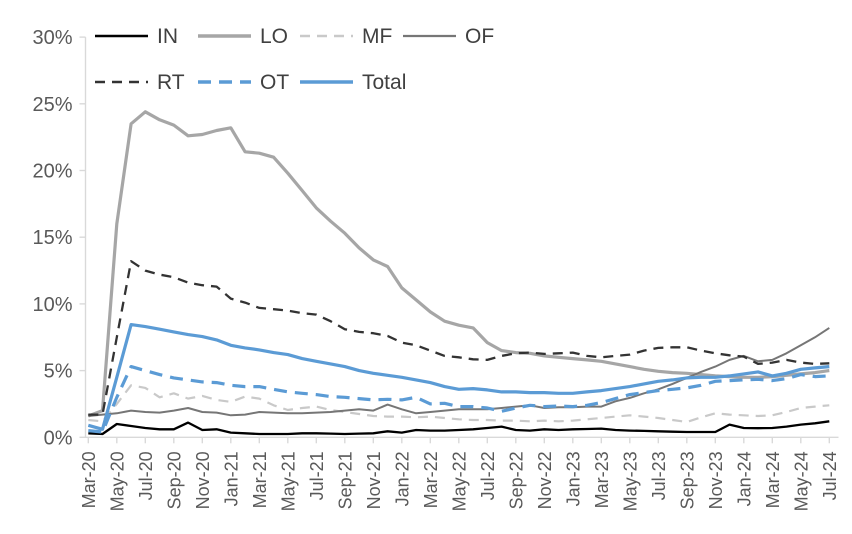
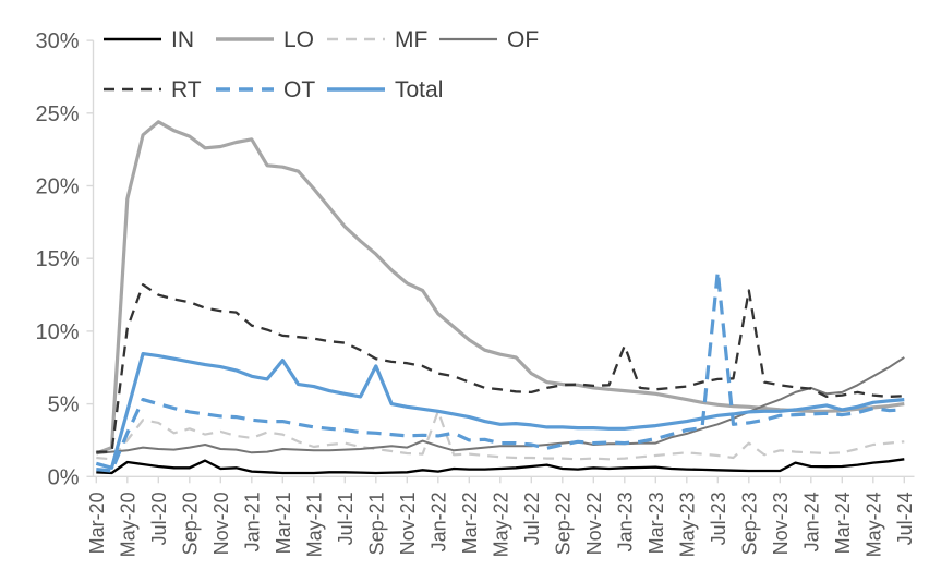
LO/May-20: 16.0% -> 19.1%
RT/May-20: 7.5% -> 10.2%
Total/Mar-21: 6.5% -> 8.0%
Total/Sep-21: 5.3% -> 7.6%
MF/Jan-22: 1.6% -> 4.5%
RT/Jan-23: 6.3% -> 9.0%
OT/Jul-23: 3.5% -> 14.1%
MF/Sep-23: 1.1% -> 2.3%
RT/Sep-23: 6.8% -> 12.8%
